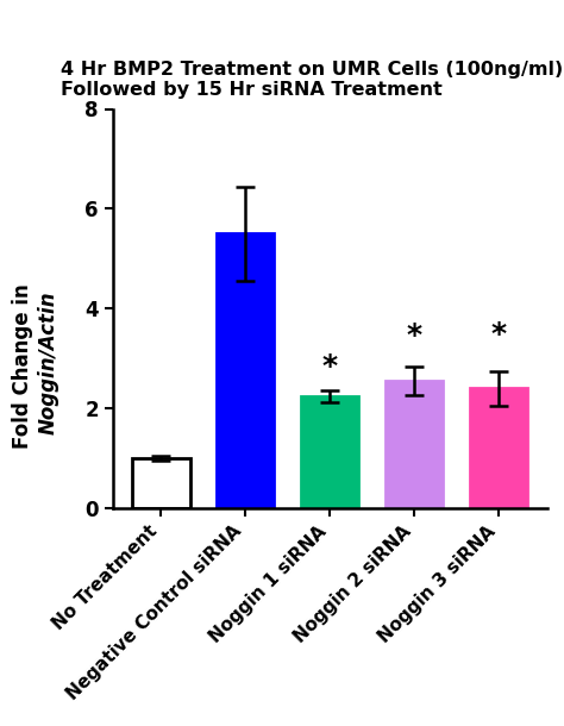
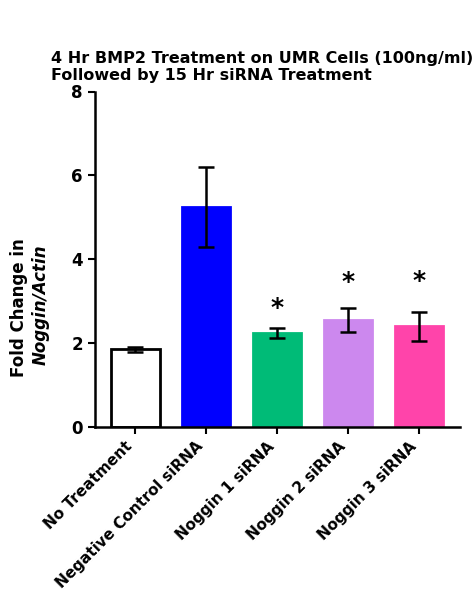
No Treatment: 1.00 -> 1.85
Negative Control siRNA: 5.50 -> 5.25
